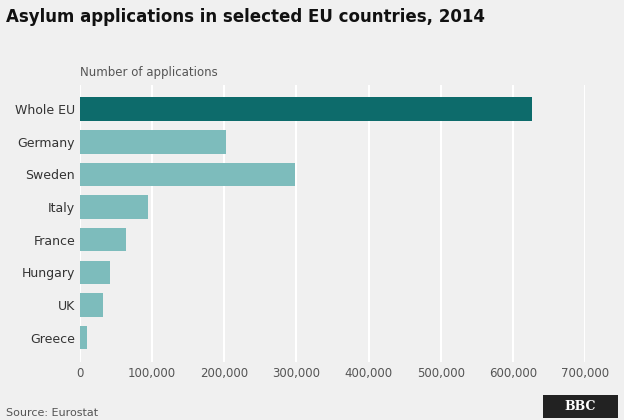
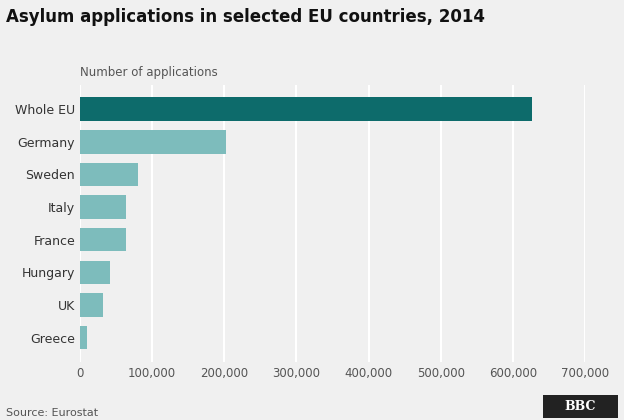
Sweden: 298,000 -> 81,000
Italy: 94,000 -> 64,000
